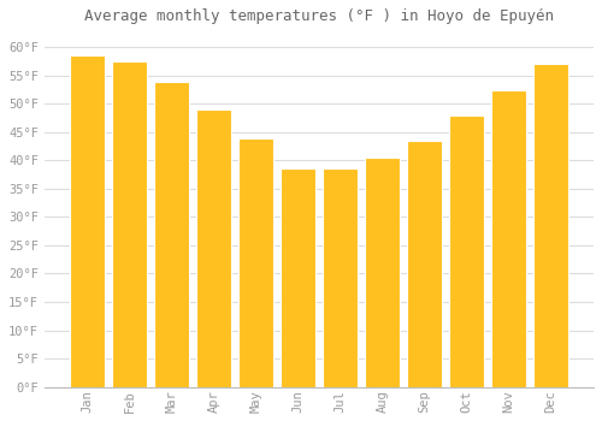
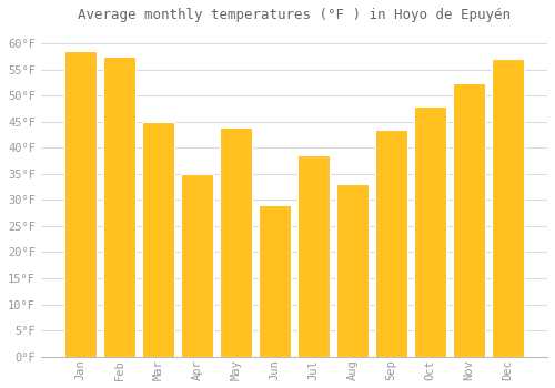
Mar: 54.0°F -> 45.0°F
Apr: 49.0°F -> 35.0°F
Jun: 38.5°F -> 29.0°F
Aug: 40.5°F -> 33.0°F
